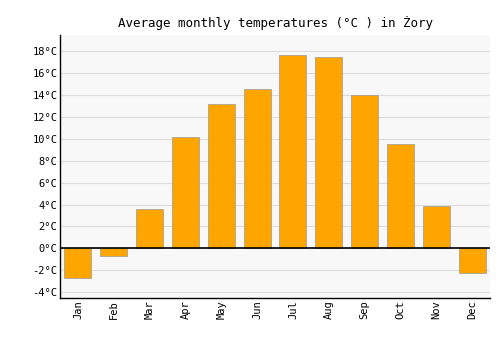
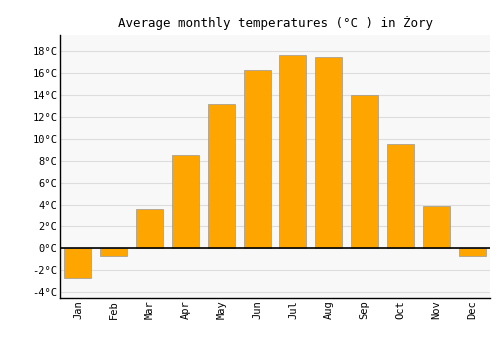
Apr: 10.2°C -> 8.5°C
Jun: 14.6°C -> 16.3°C
Dec: -2.3°C -> -0.7°C
